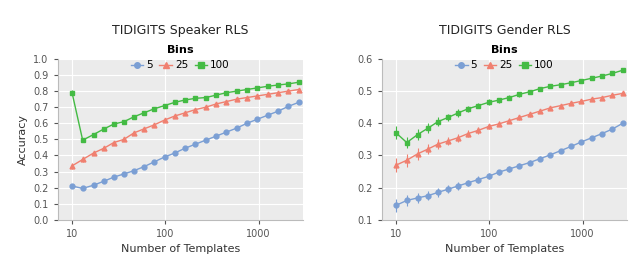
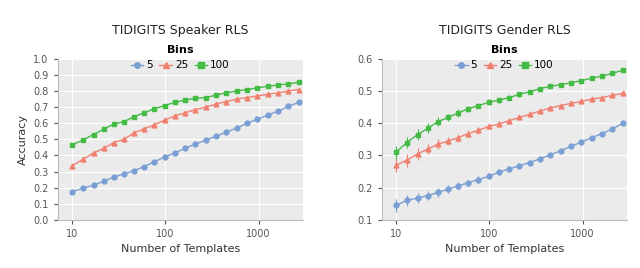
TIDIGITS Speaker RLS/5/10: 0.21 -> 0.17
TIDIGITS Speaker RLS/100/10: 0.79 -> 0.47
TIDIGITS Gender RLS/100/10: 0.370 -> 0.310
